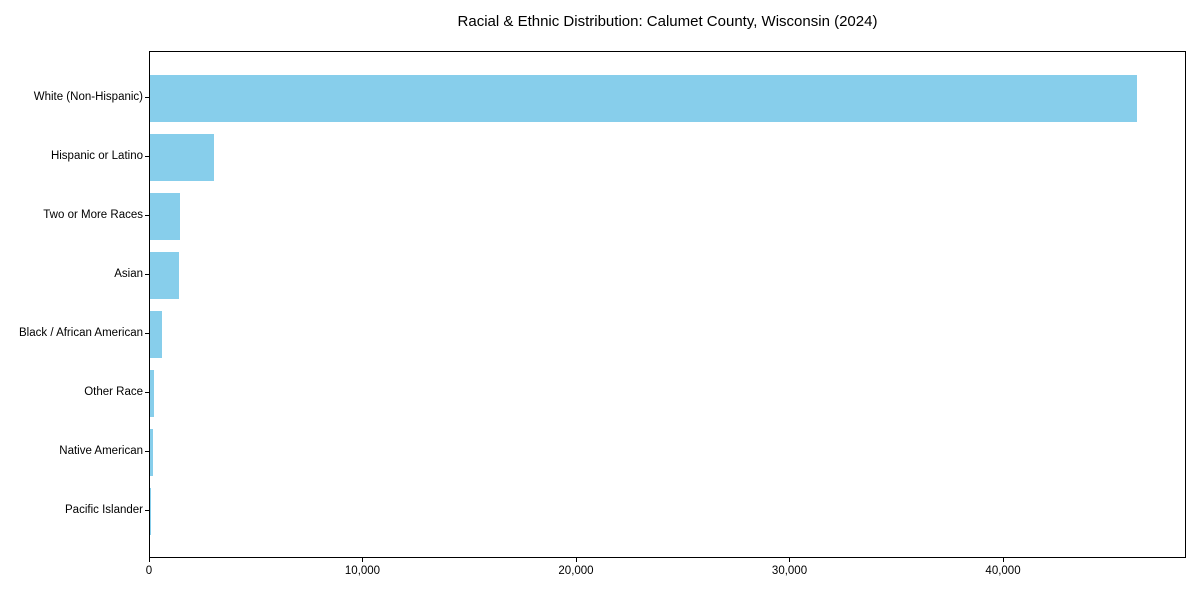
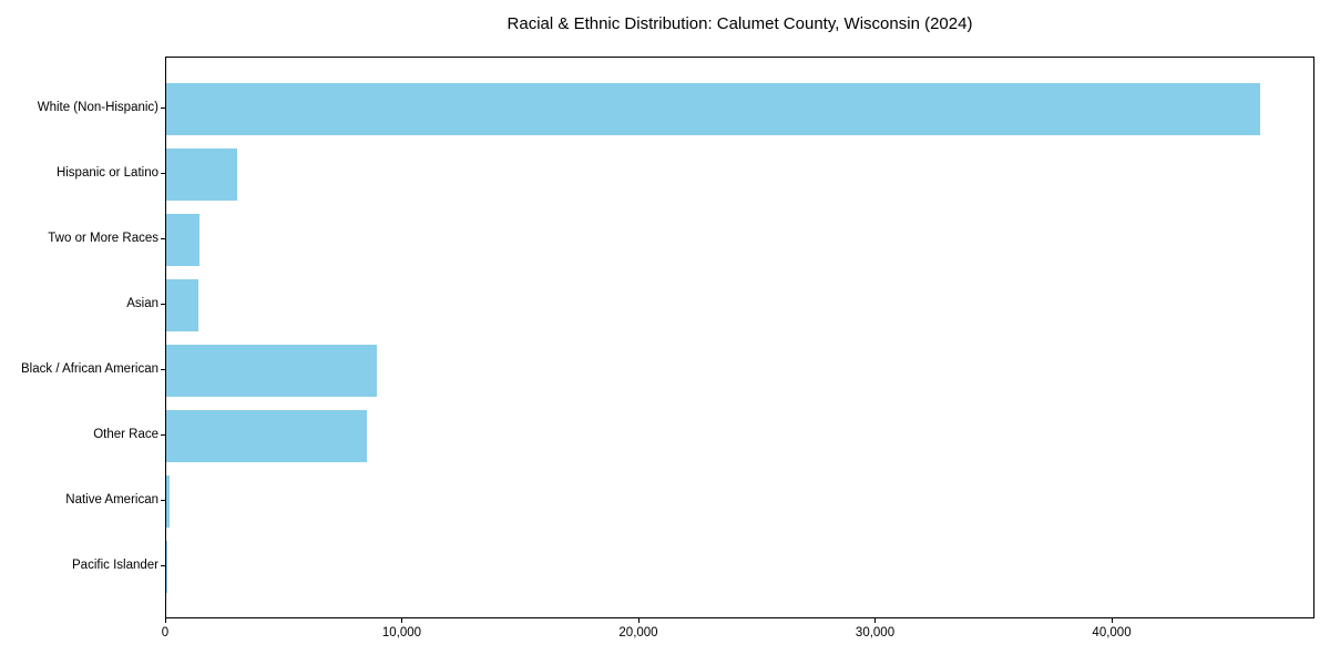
Black / African American: 600 -> 8900
Other Race: 200 -> 8500
